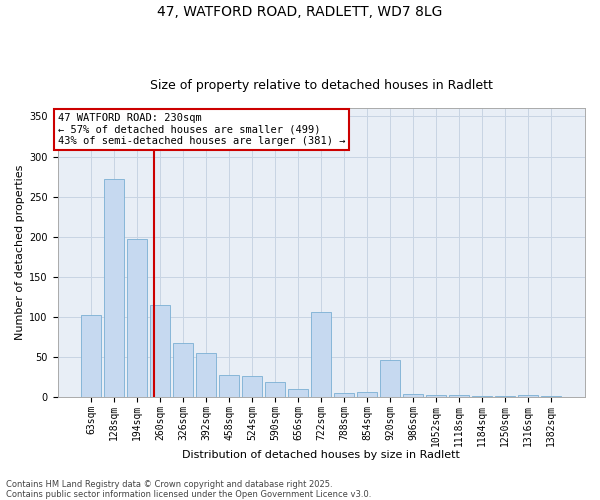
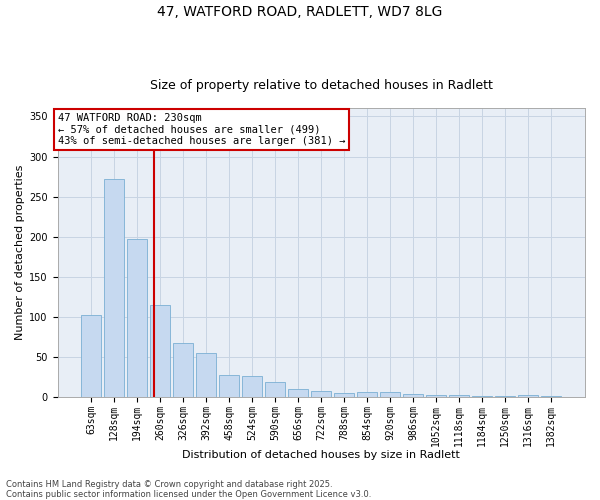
722sqm: 106 -> 8
920sqm: 46 -> 6
